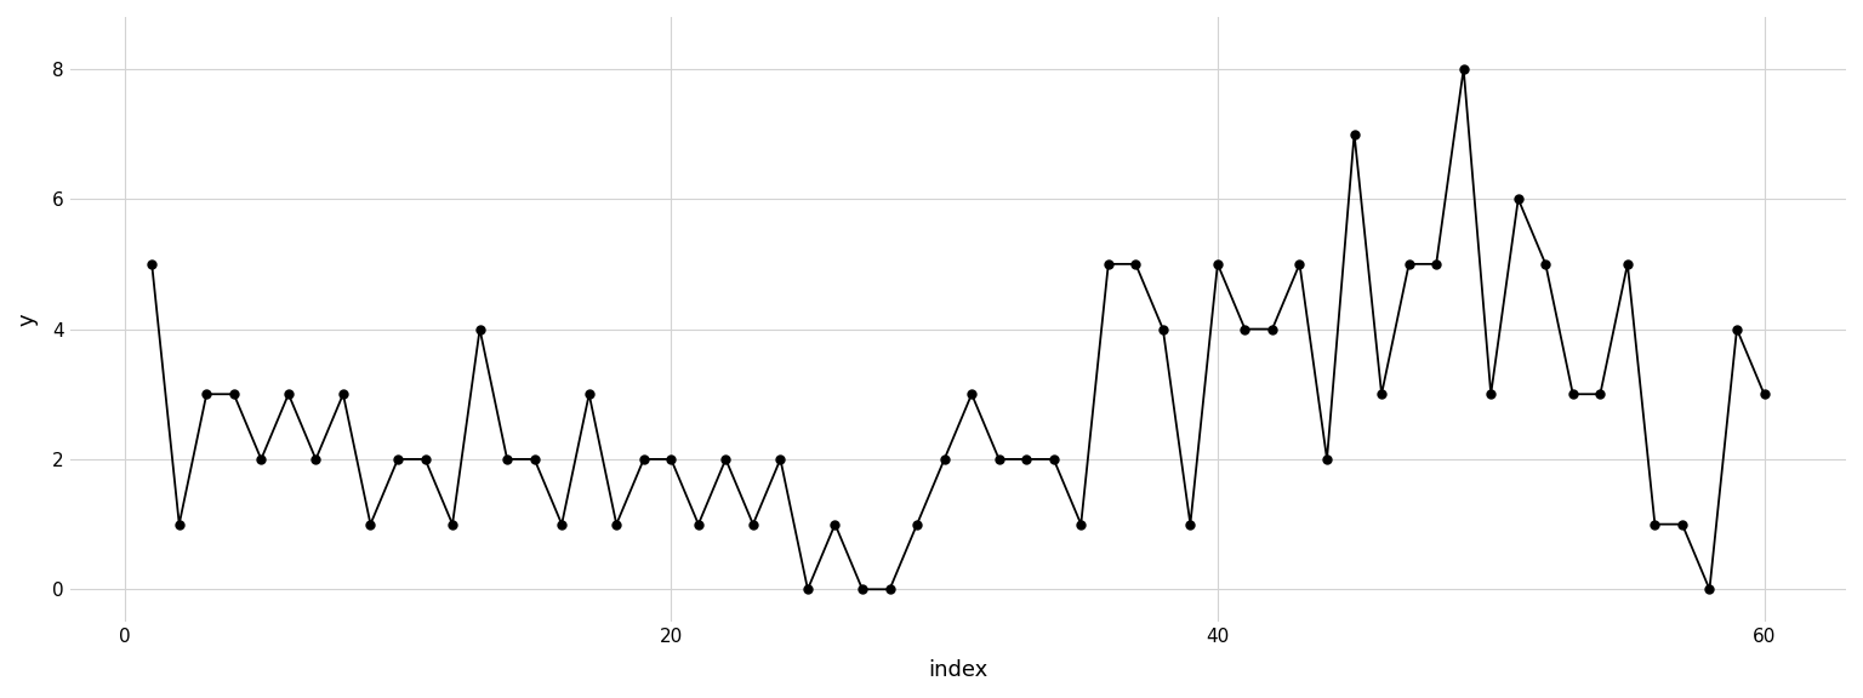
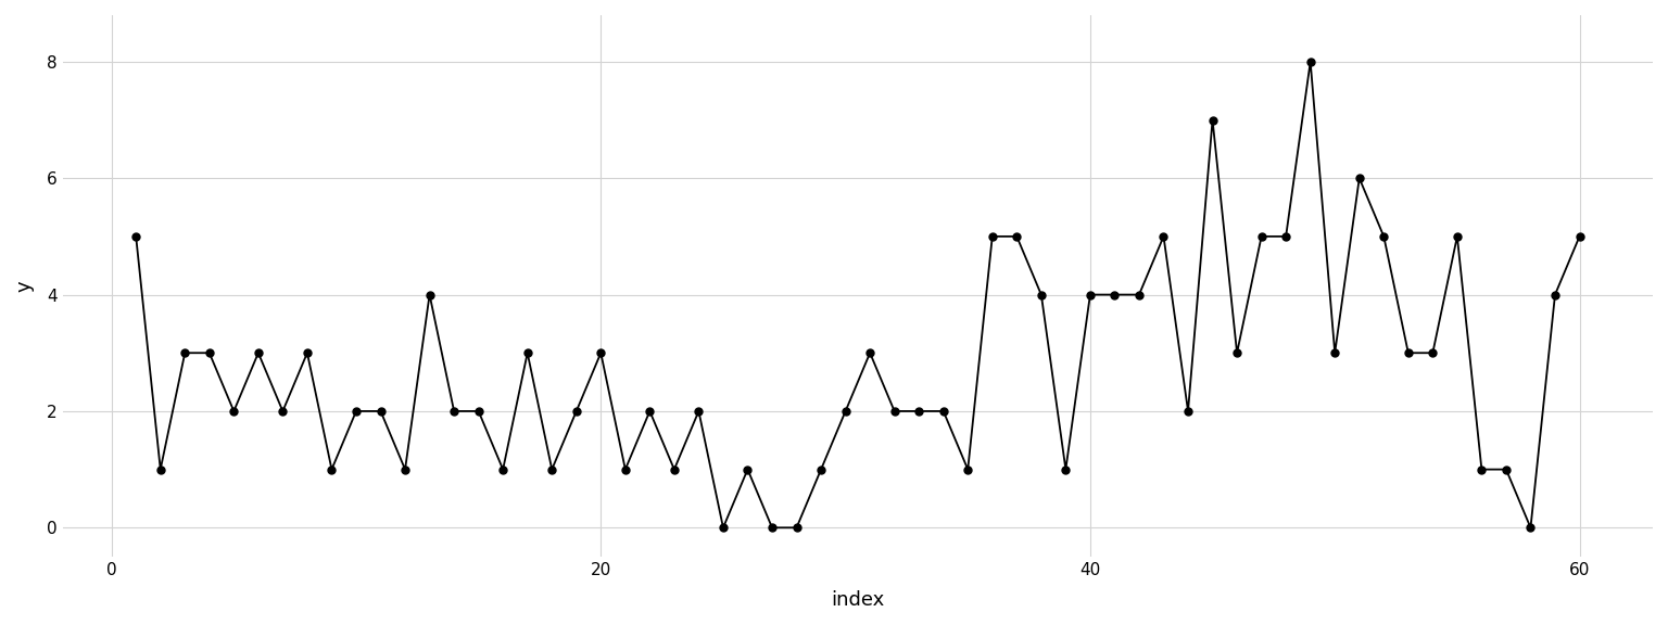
20: 2 -> 3
40: 5 -> 4
60: 3 -> 5
